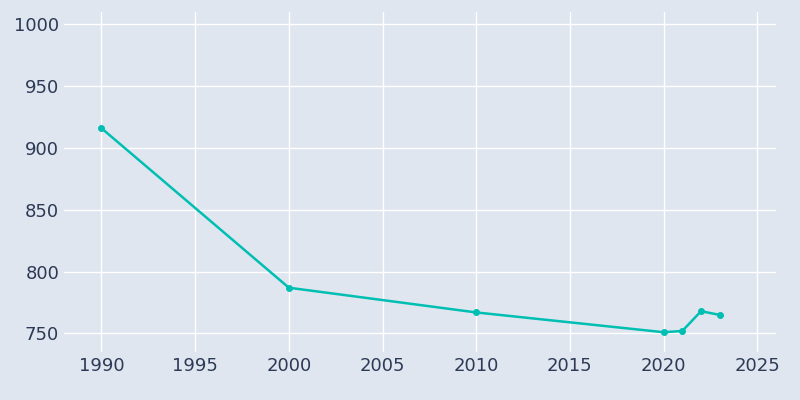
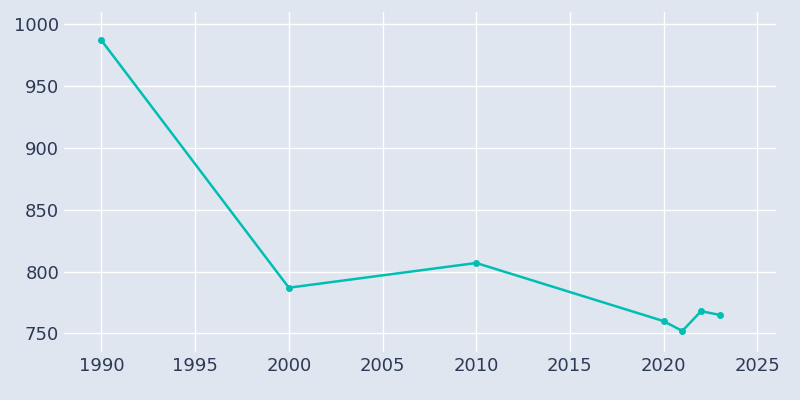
1990: 916 -> 987
2010: 767 -> 807
2020: 751 -> 760
